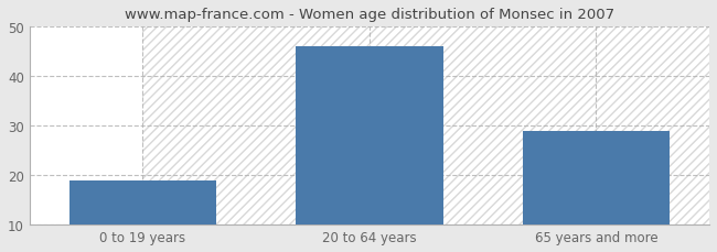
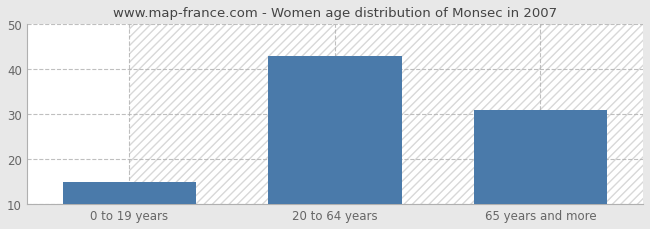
0 to 19 years: 19 -> 15
20 to 64 years: 46 -> 43
65 years and more: 29 -> 31
